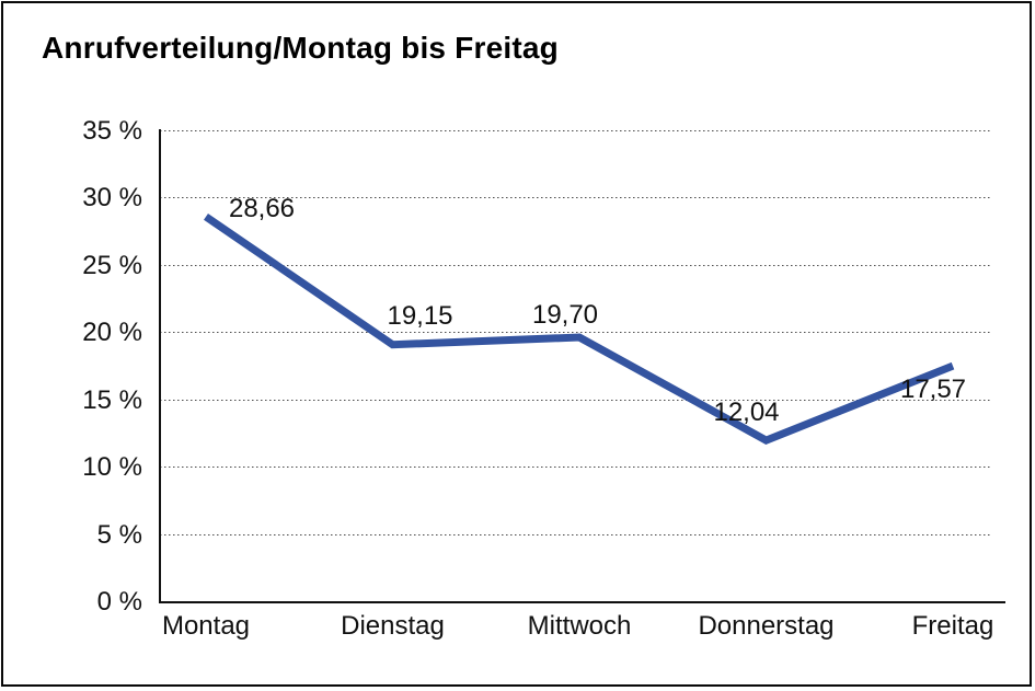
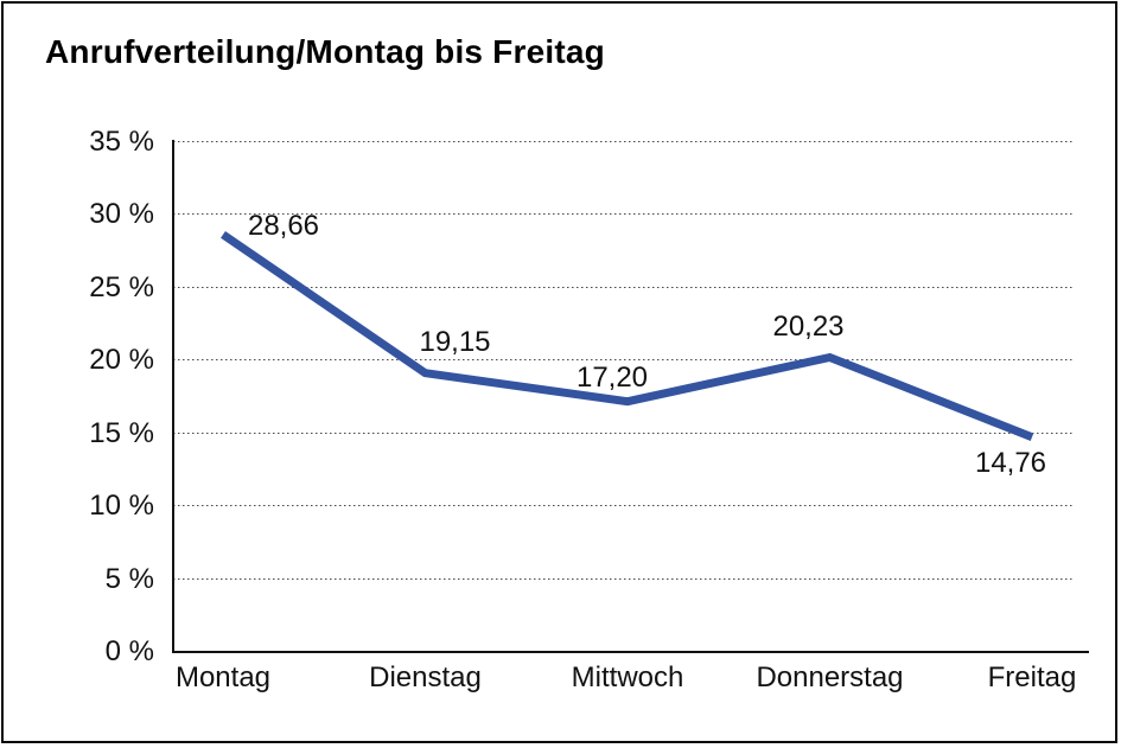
Mittwoch: 19,70 -> 17,20
Donnerstag: 12,04 -> 20,23
Freitag: 17,57 -> 14,76
